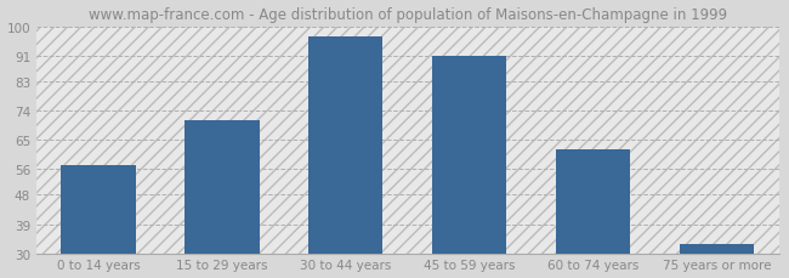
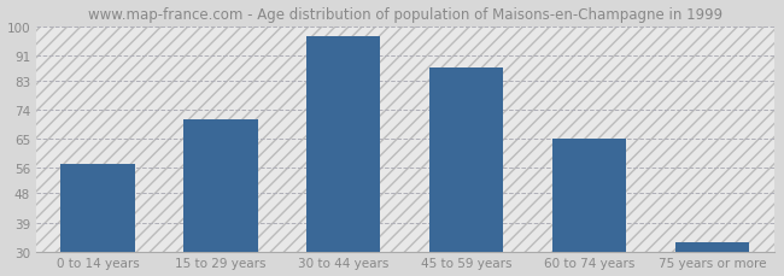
45 to 59 years: 91 -> 87
60 to 74 years: 62 -> 65
